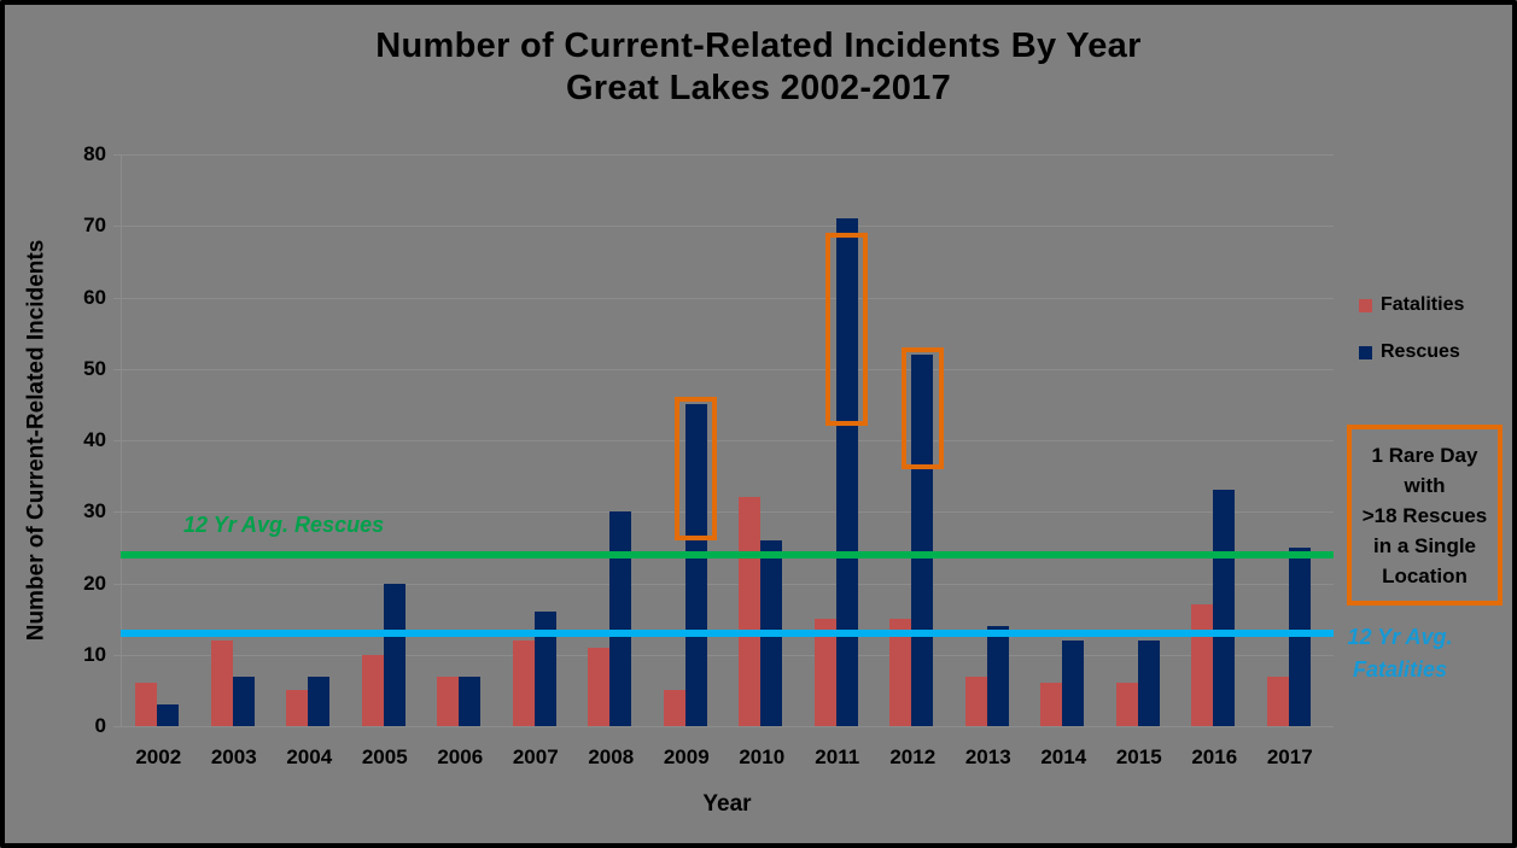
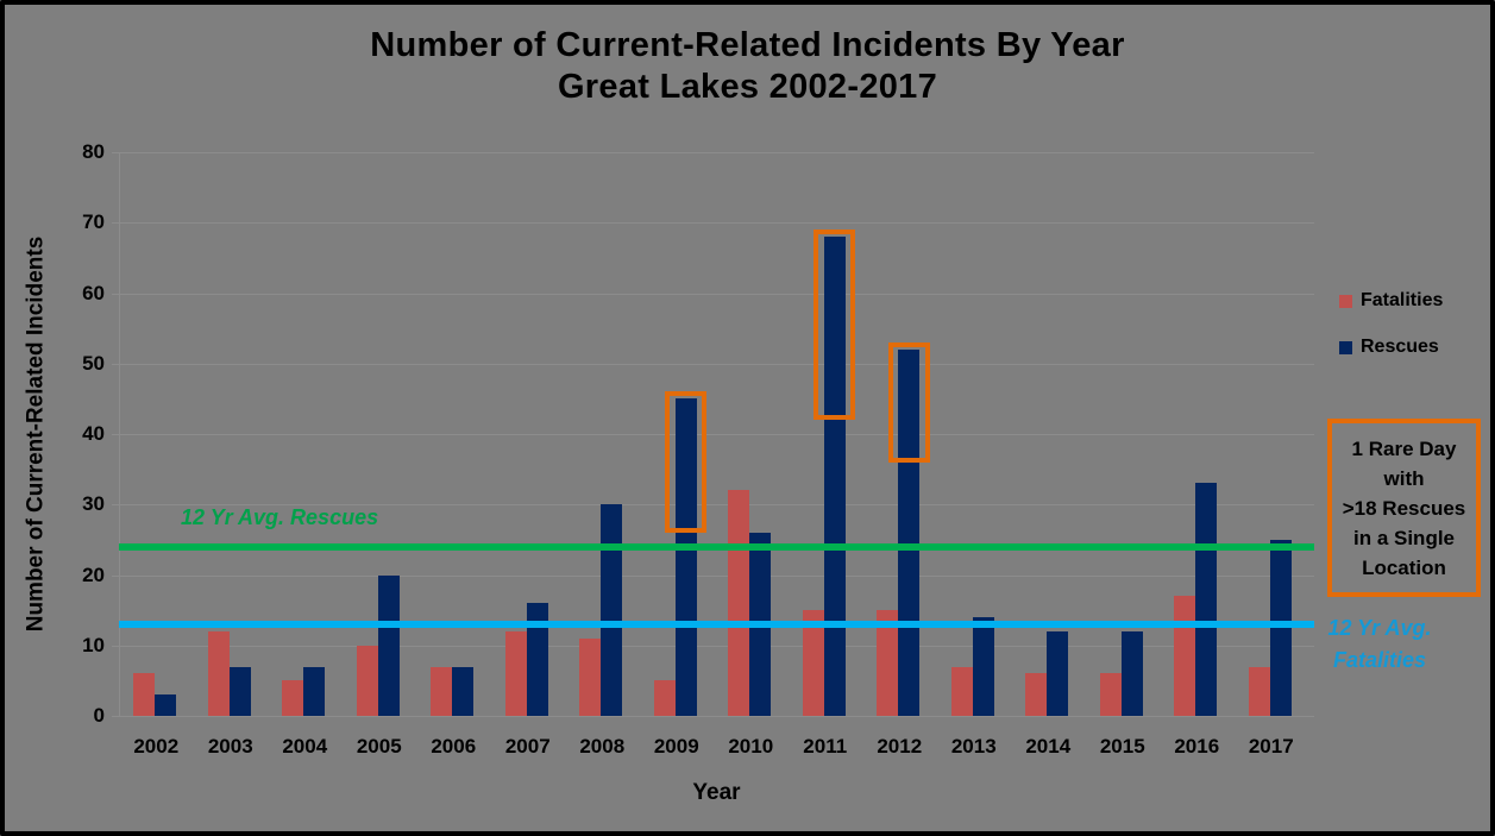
Rescues/2011: 71 -> 68
